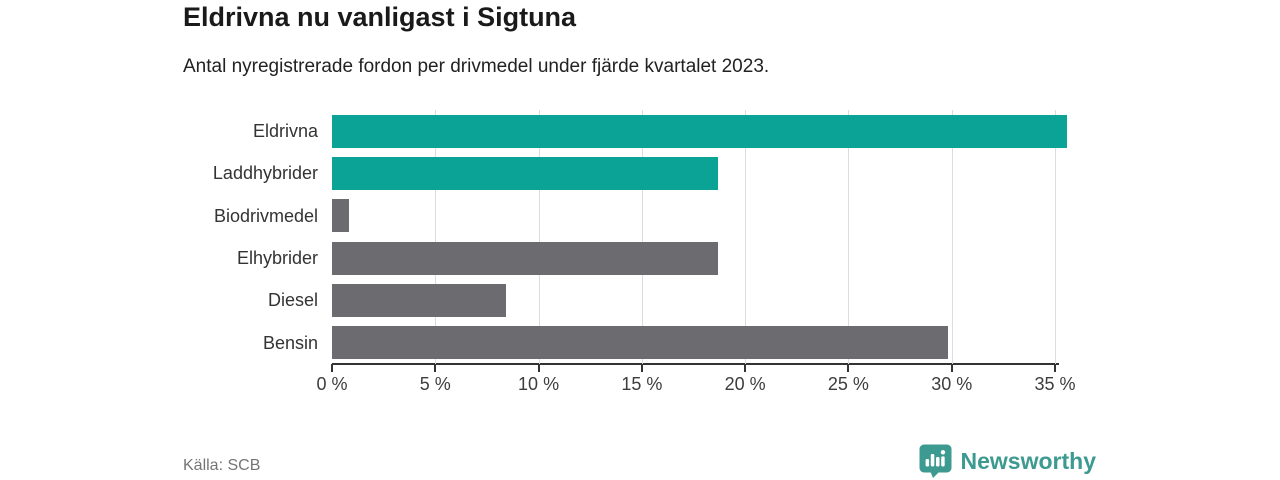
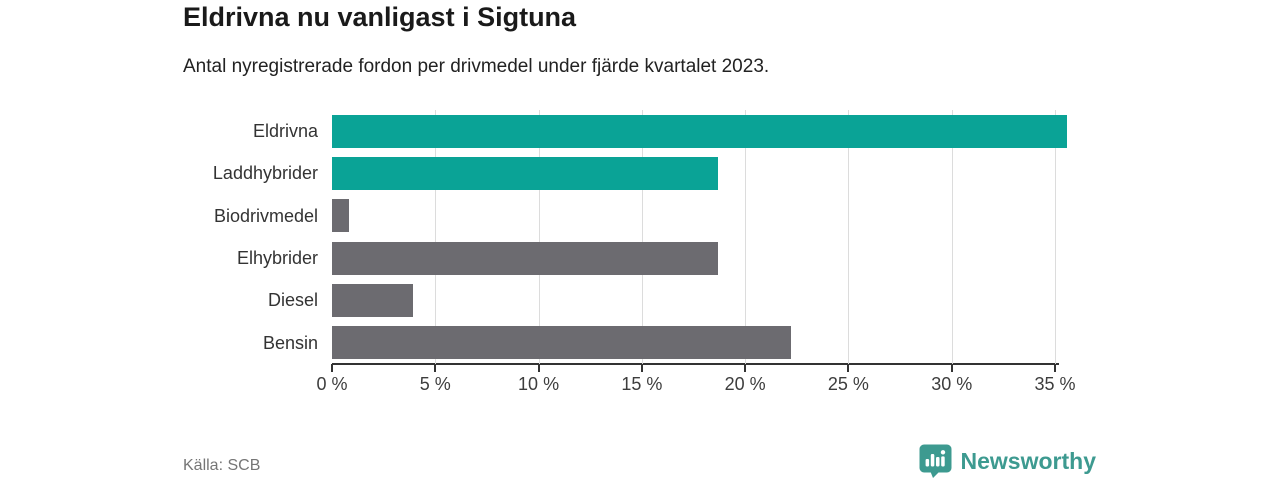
Diesel: 8.4% -> 3.9%
Bensin: 29.8% -> 22.2%
